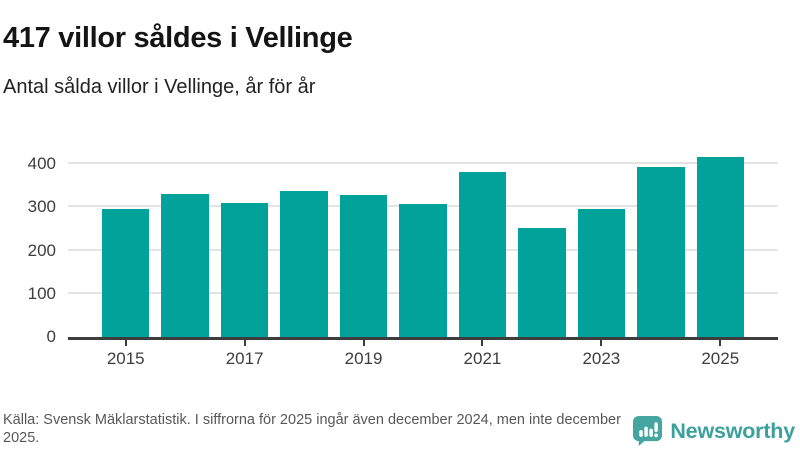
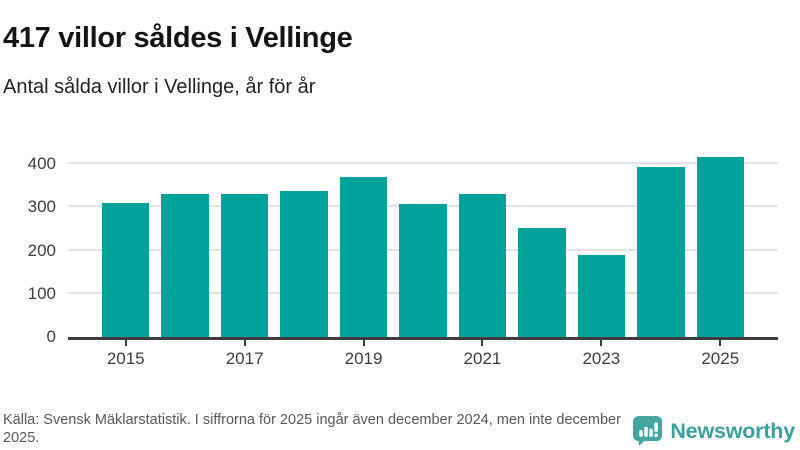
2015: 300 -> 310
2017: 310 -> 330
2019: 330 -> 370
2021: 380 -> 330
2023: 300 -> 190
